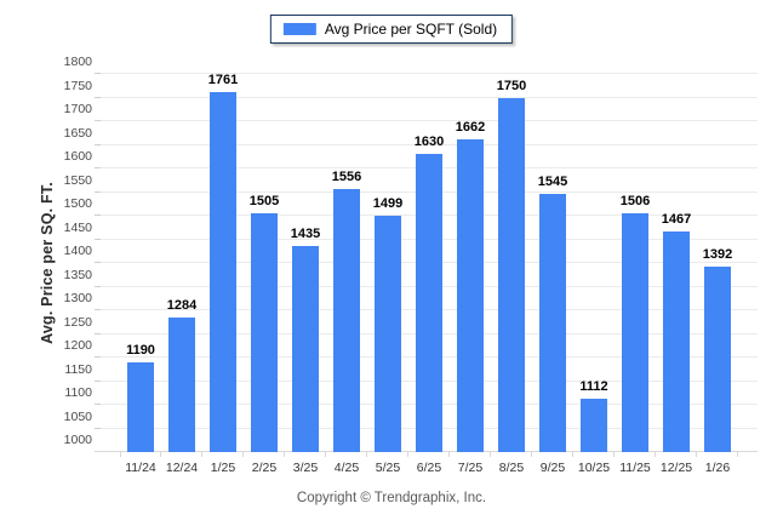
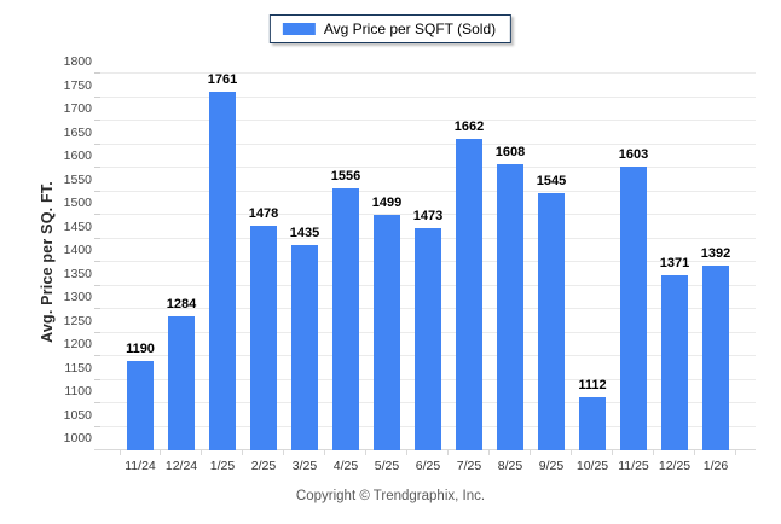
2/25: 1505 -> 1478
6/25: 1630 -> 1473
8/25: 1750 -> 1608
11/25: 1506 -> 1603
12/25: 1467 -> 1371
